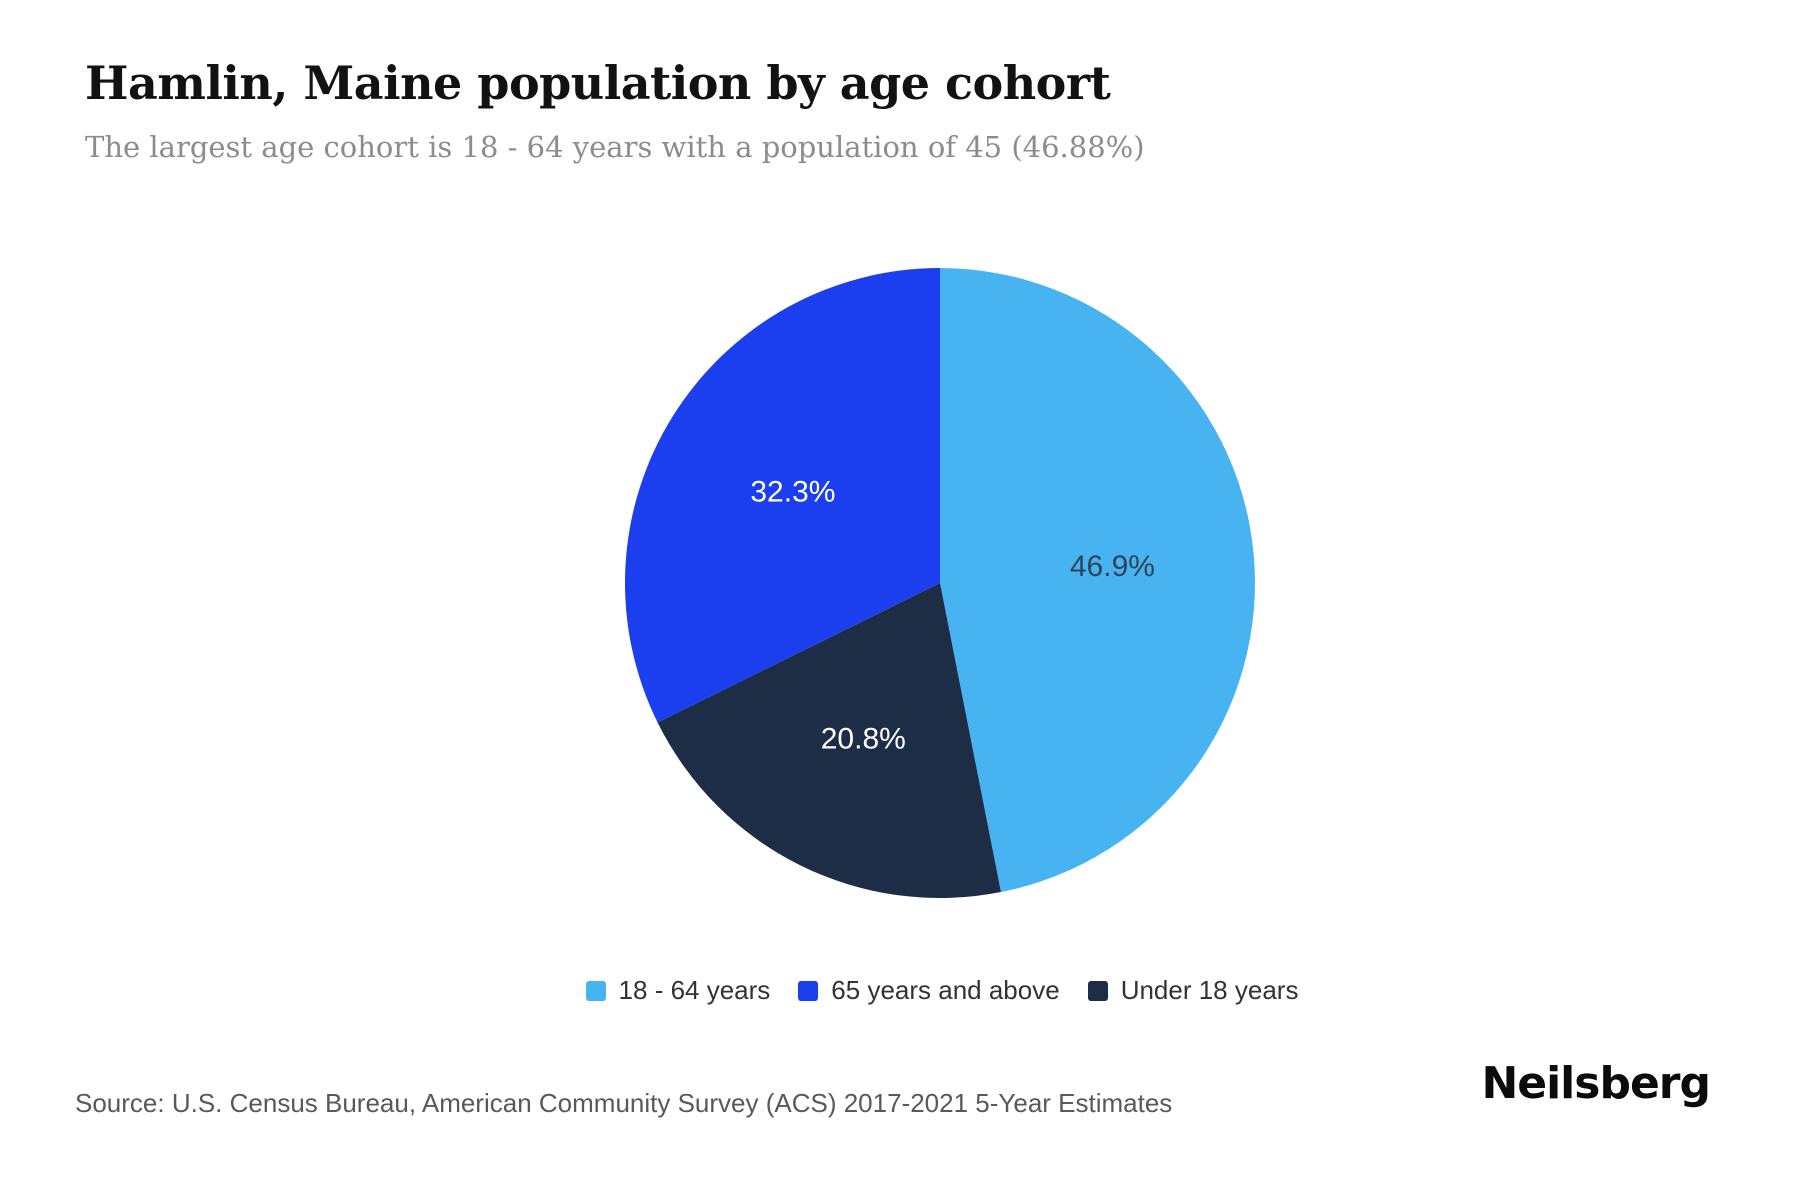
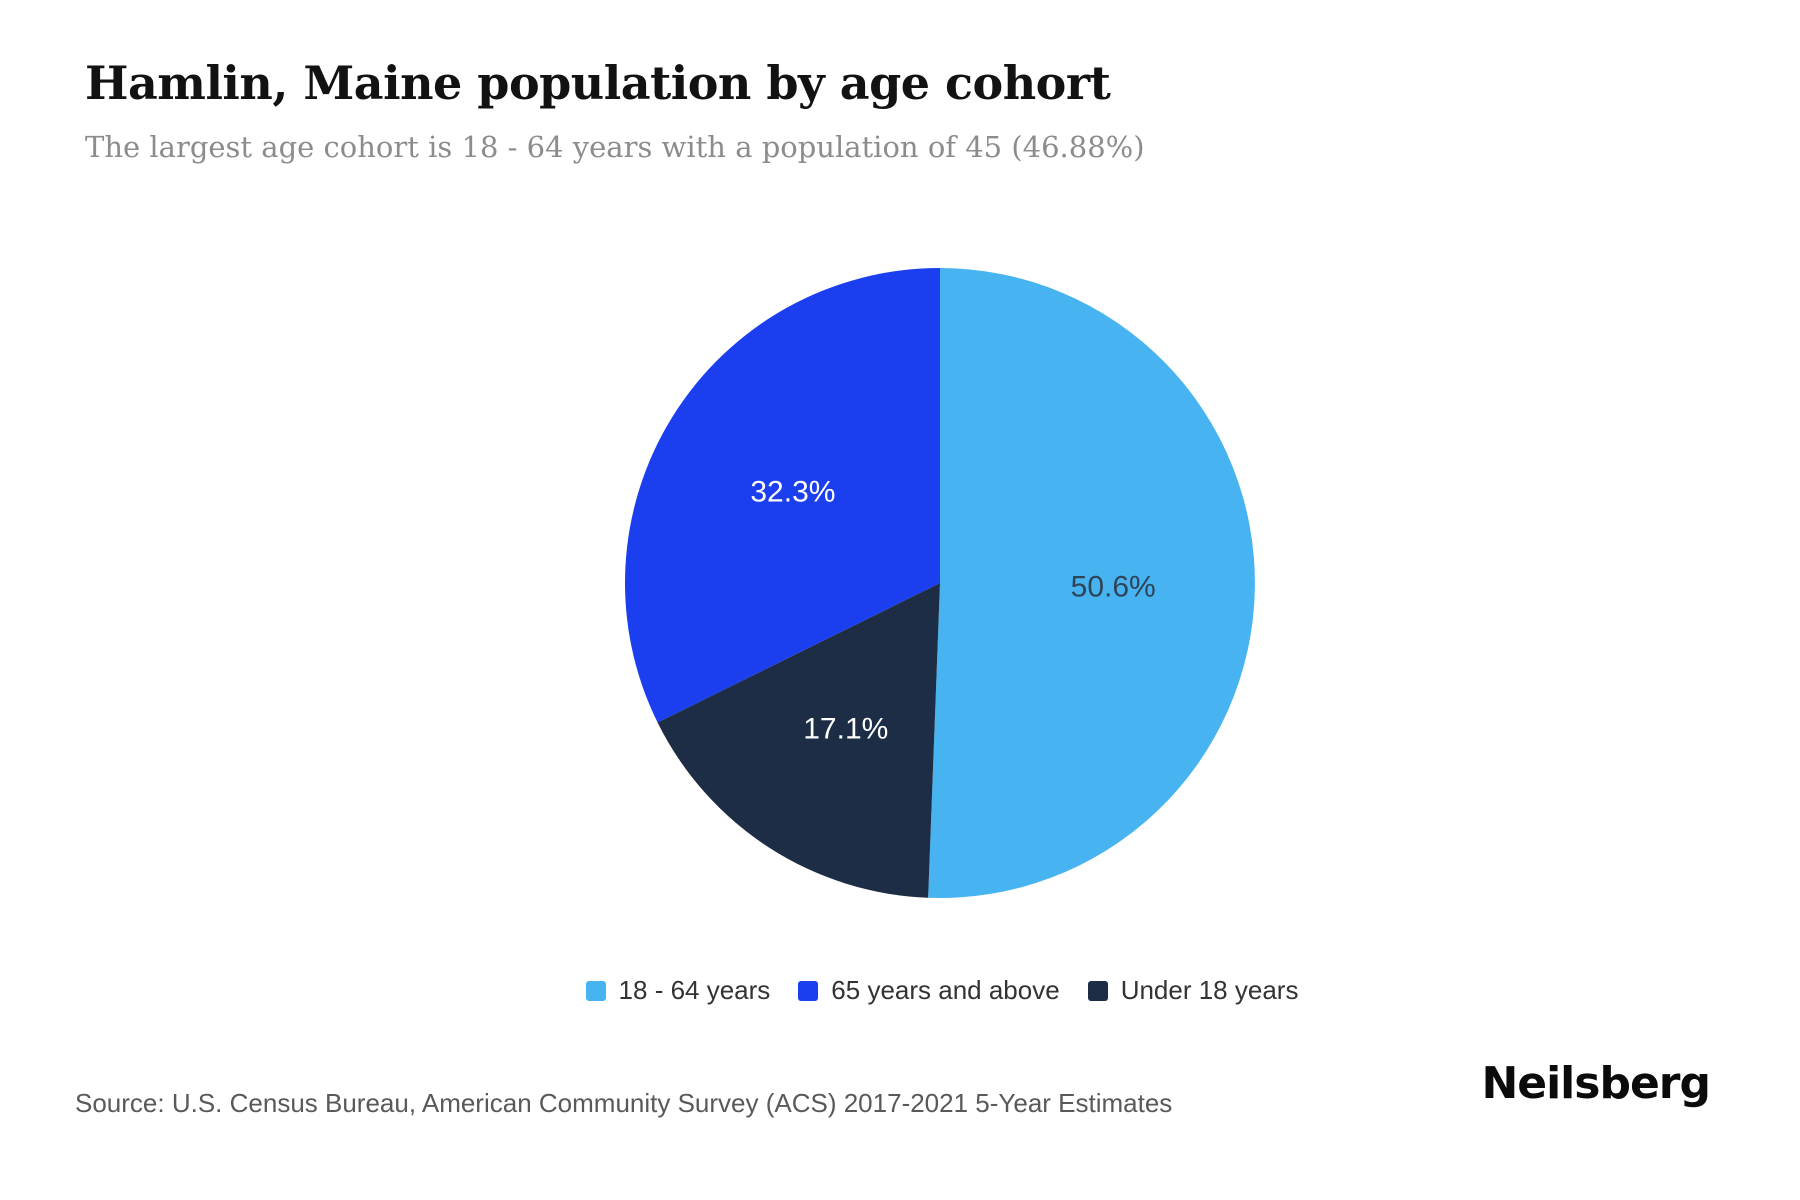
18 - 64 years: 46.9% -> 50.6%
Under 18 years: 20.8% -> 17.1%
